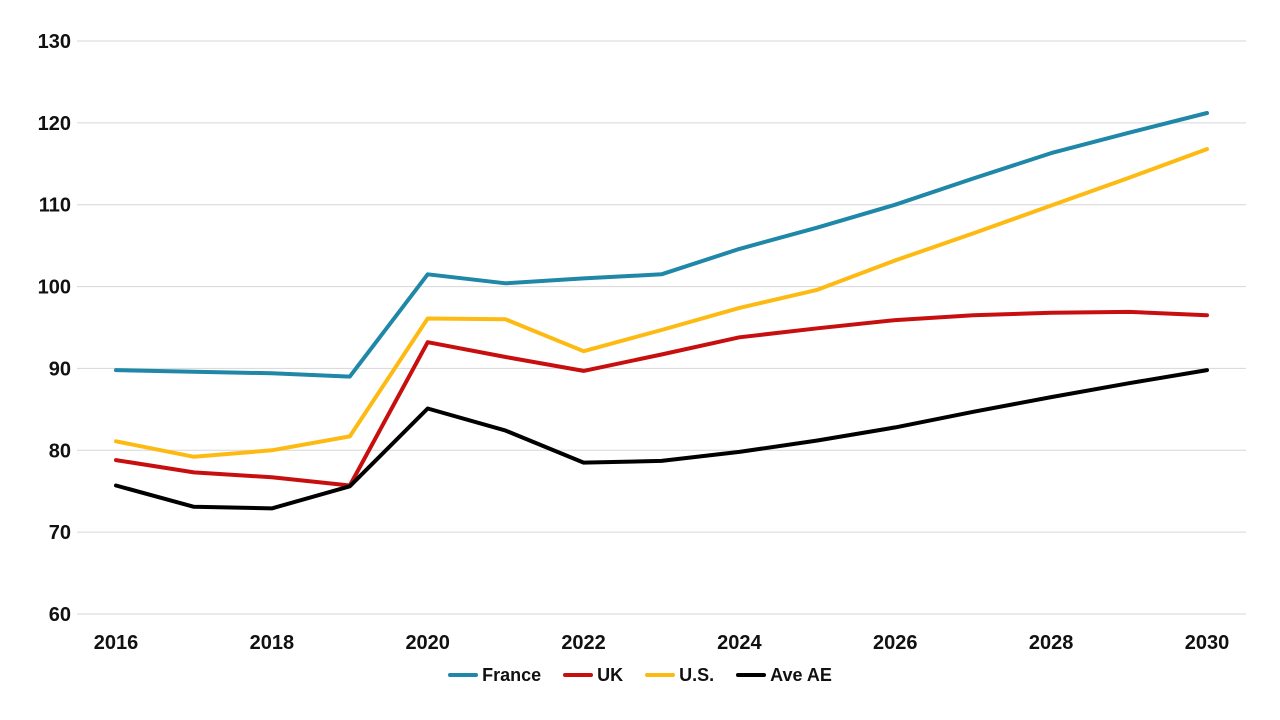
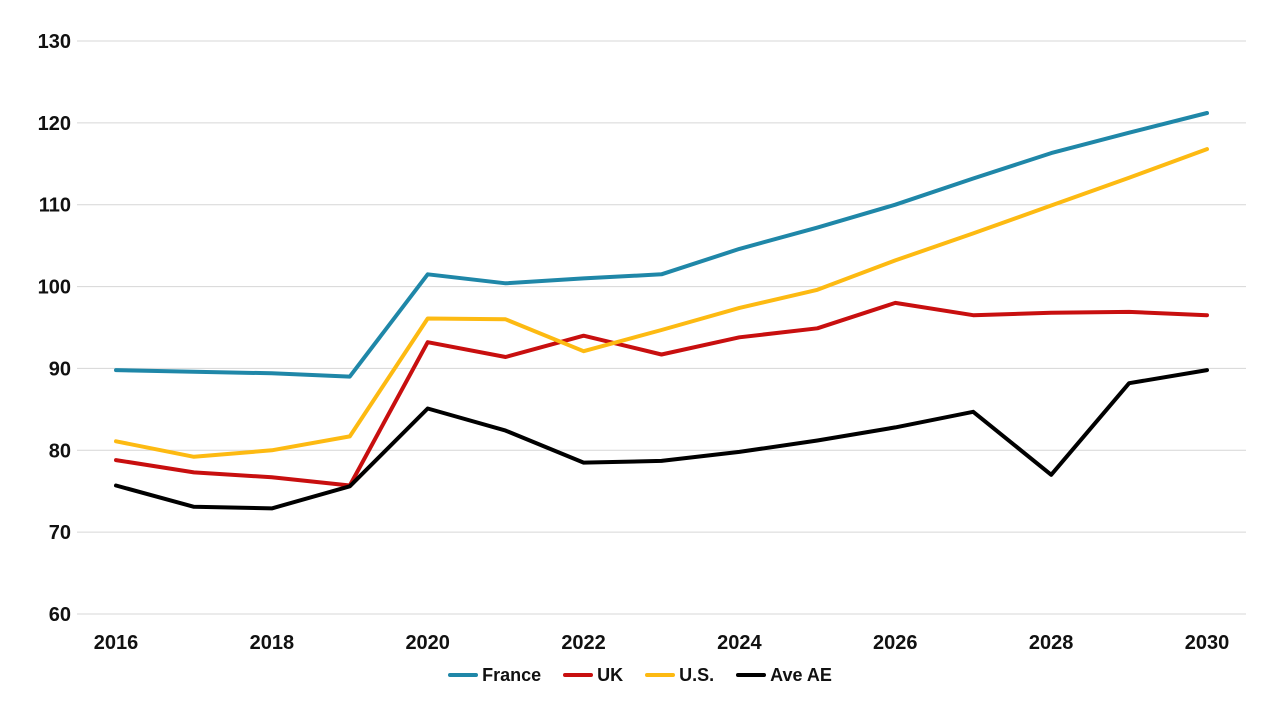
UK/2022: 90 -> 94
UK/2026: 96 -> 98
Ave AE/2028: 86 -> 77
